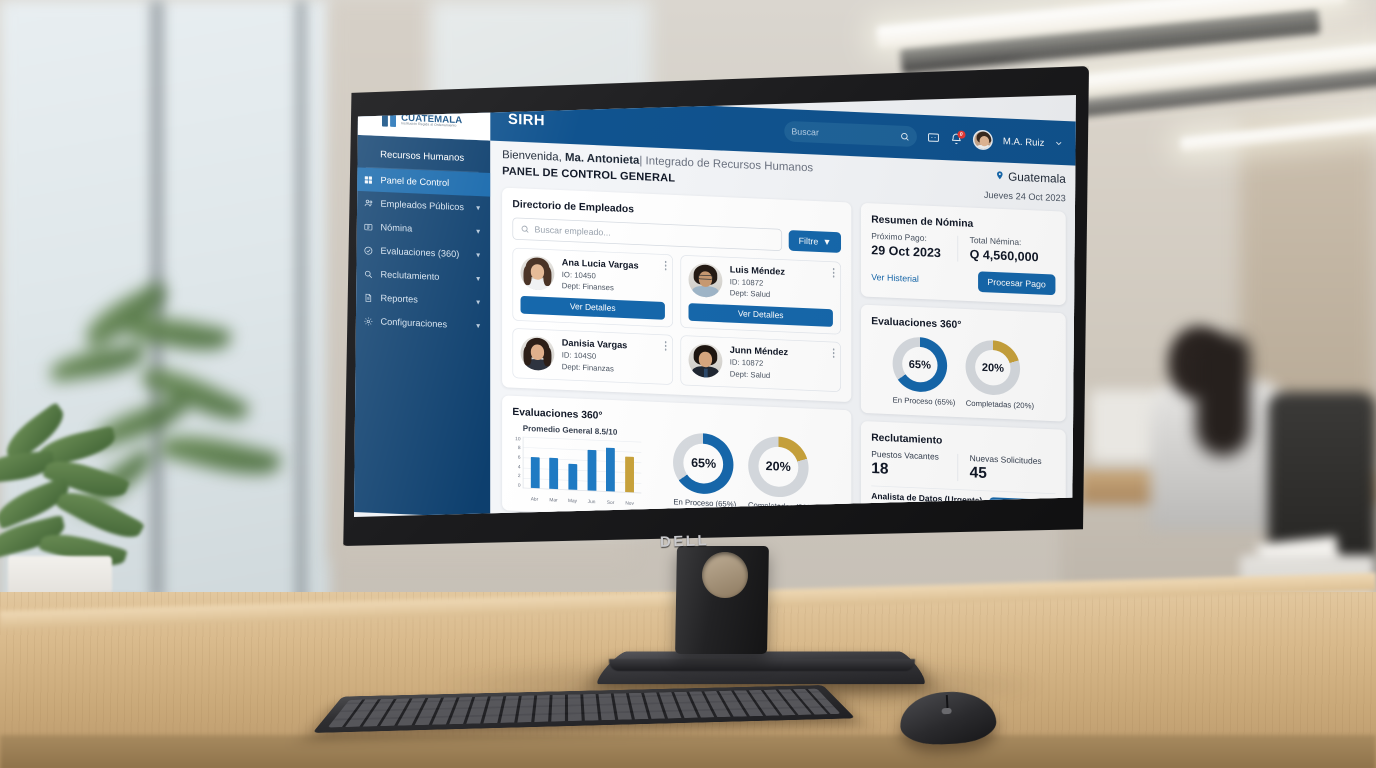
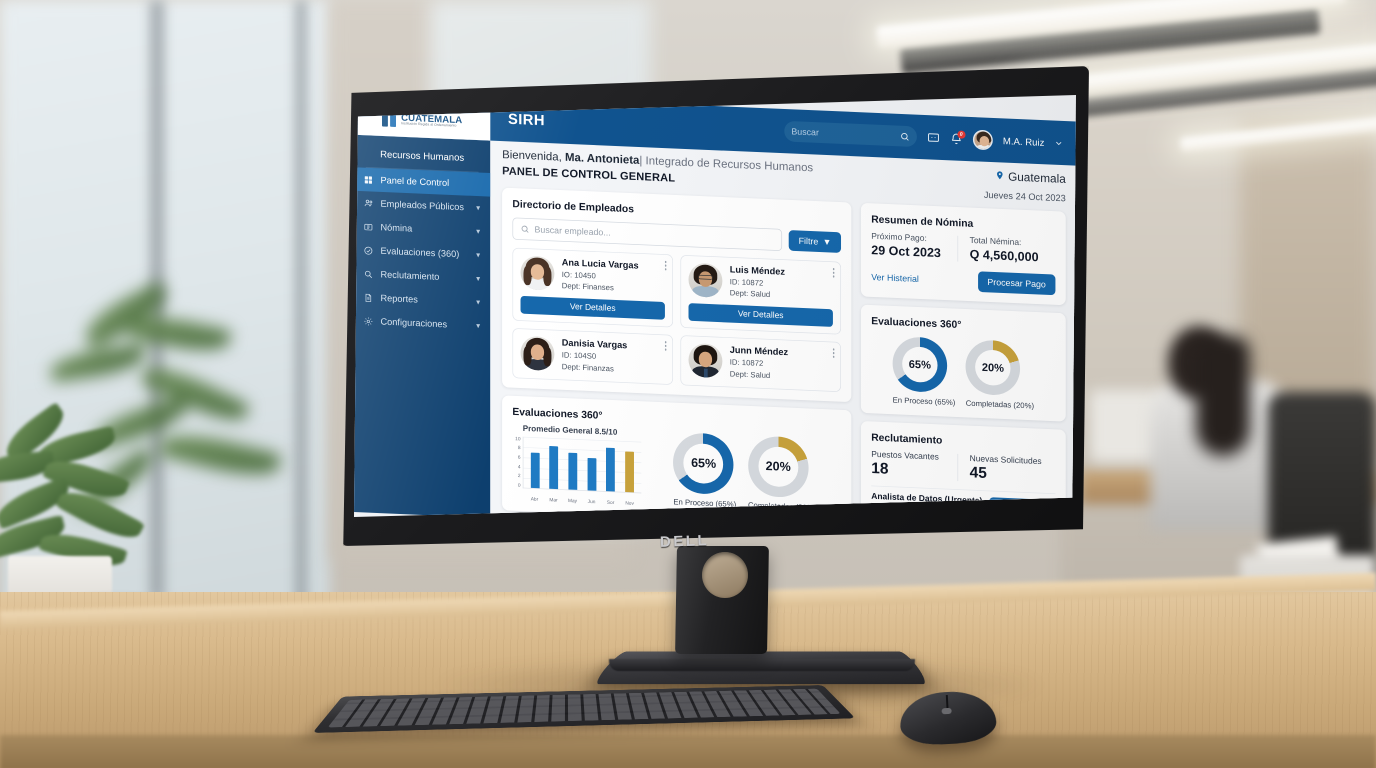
Abr: 6 -> 7
Mar: 6 -> 8
May: 5 -> 7
Jun: 8 -> 6
Nov: 7 -> 8
